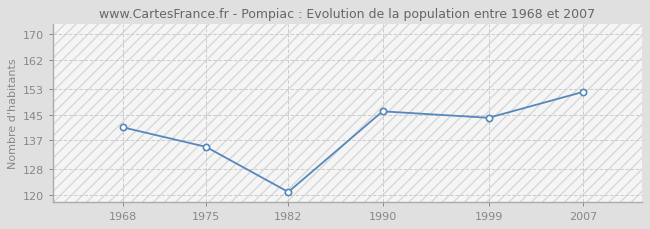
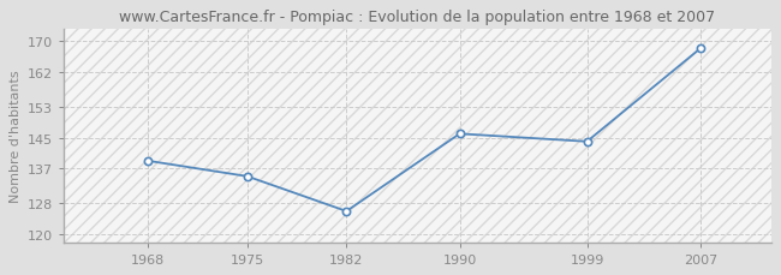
1968: 141 -> 139
1982: 121 -> 126
2007: 152 -> 168
